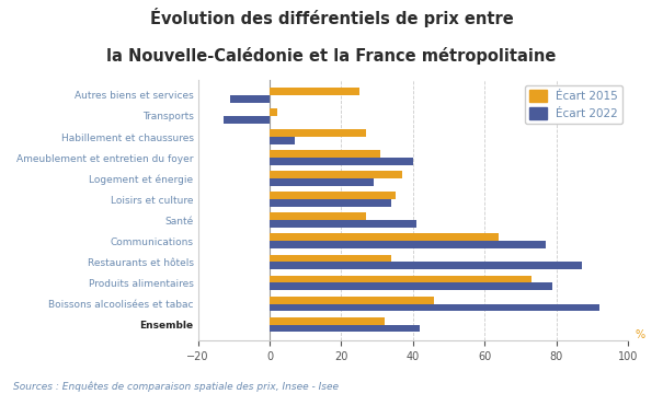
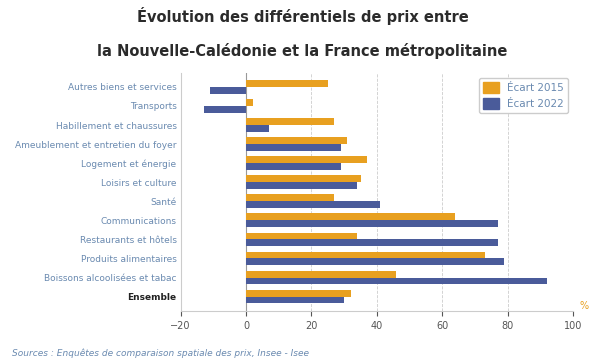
Écart 2022/Ameublement et entretien du foyer: 40 -> 29
Écart 2022/Restaurants et hôtels: 87 -> 77
Écart 2022/Ensemble: 42 -> 30
